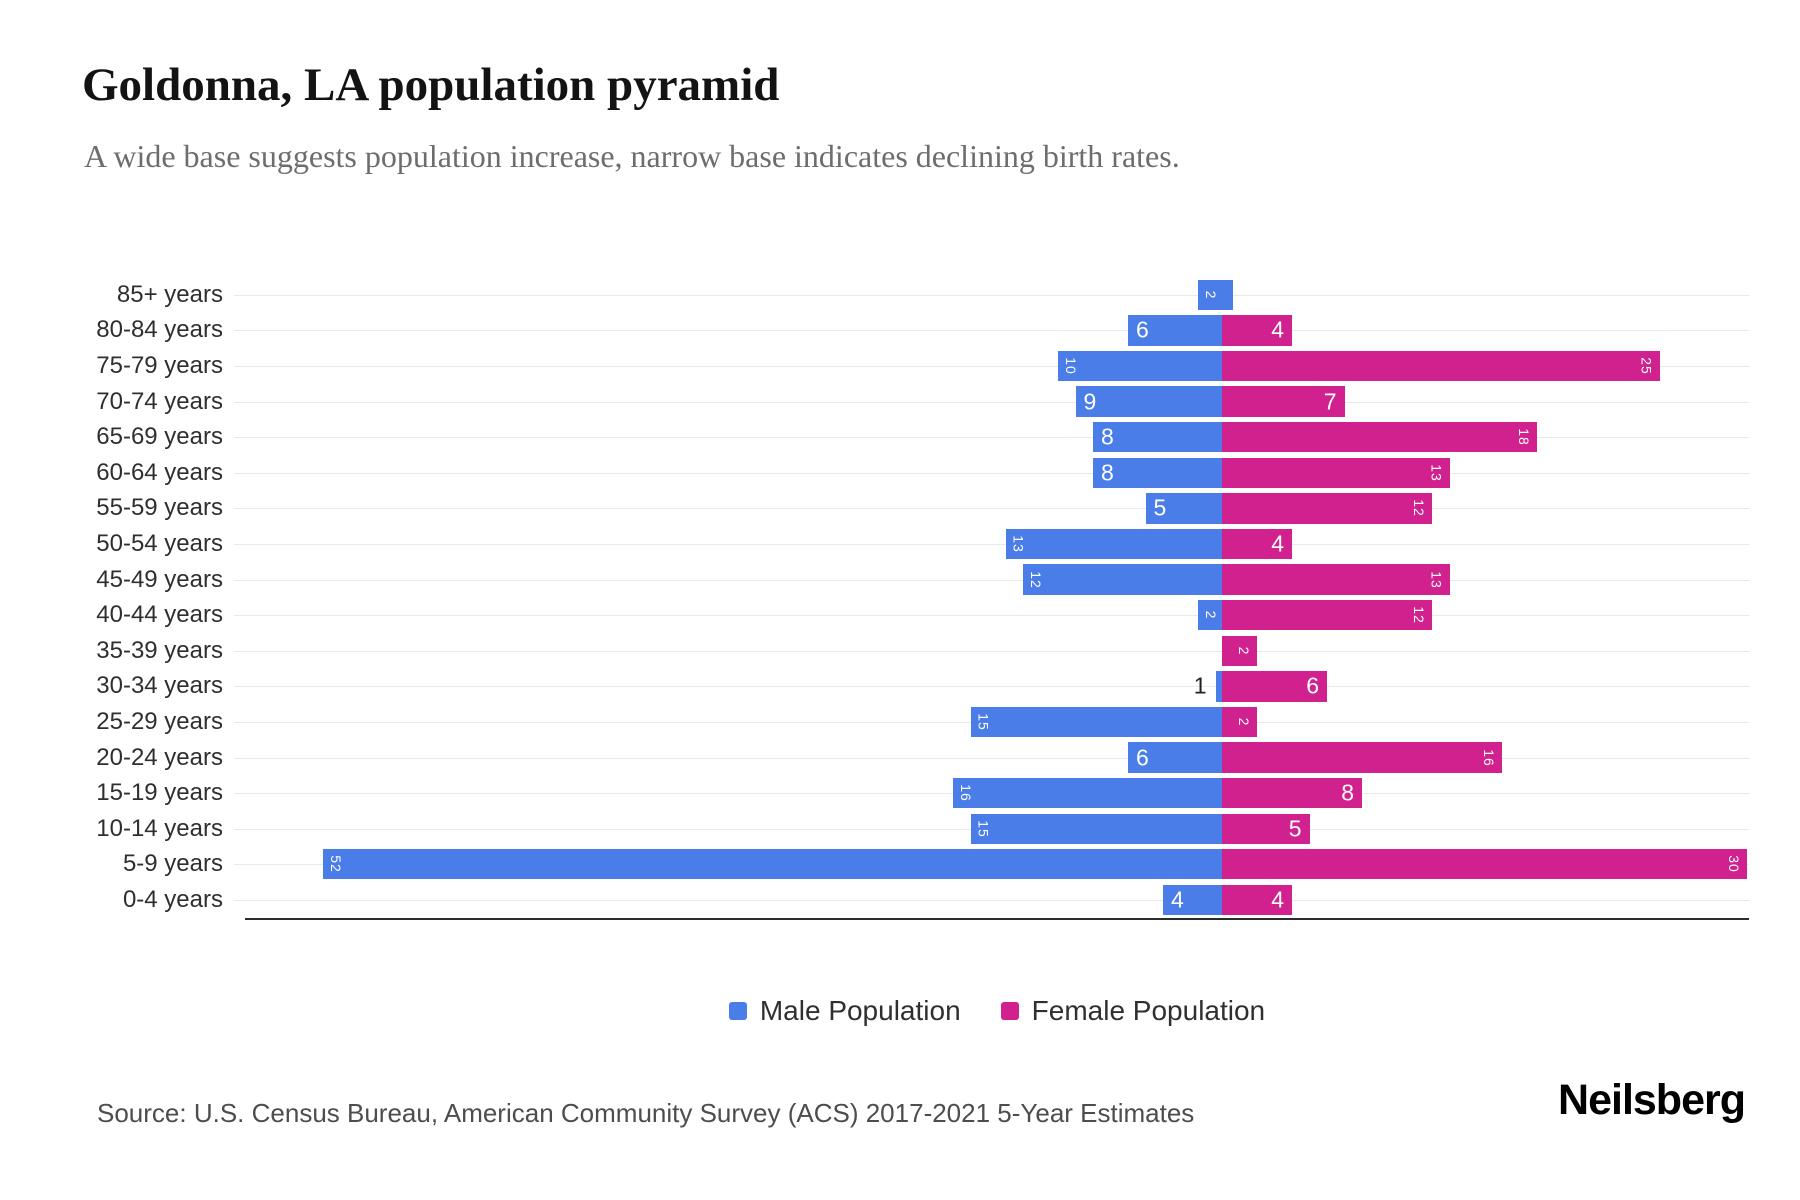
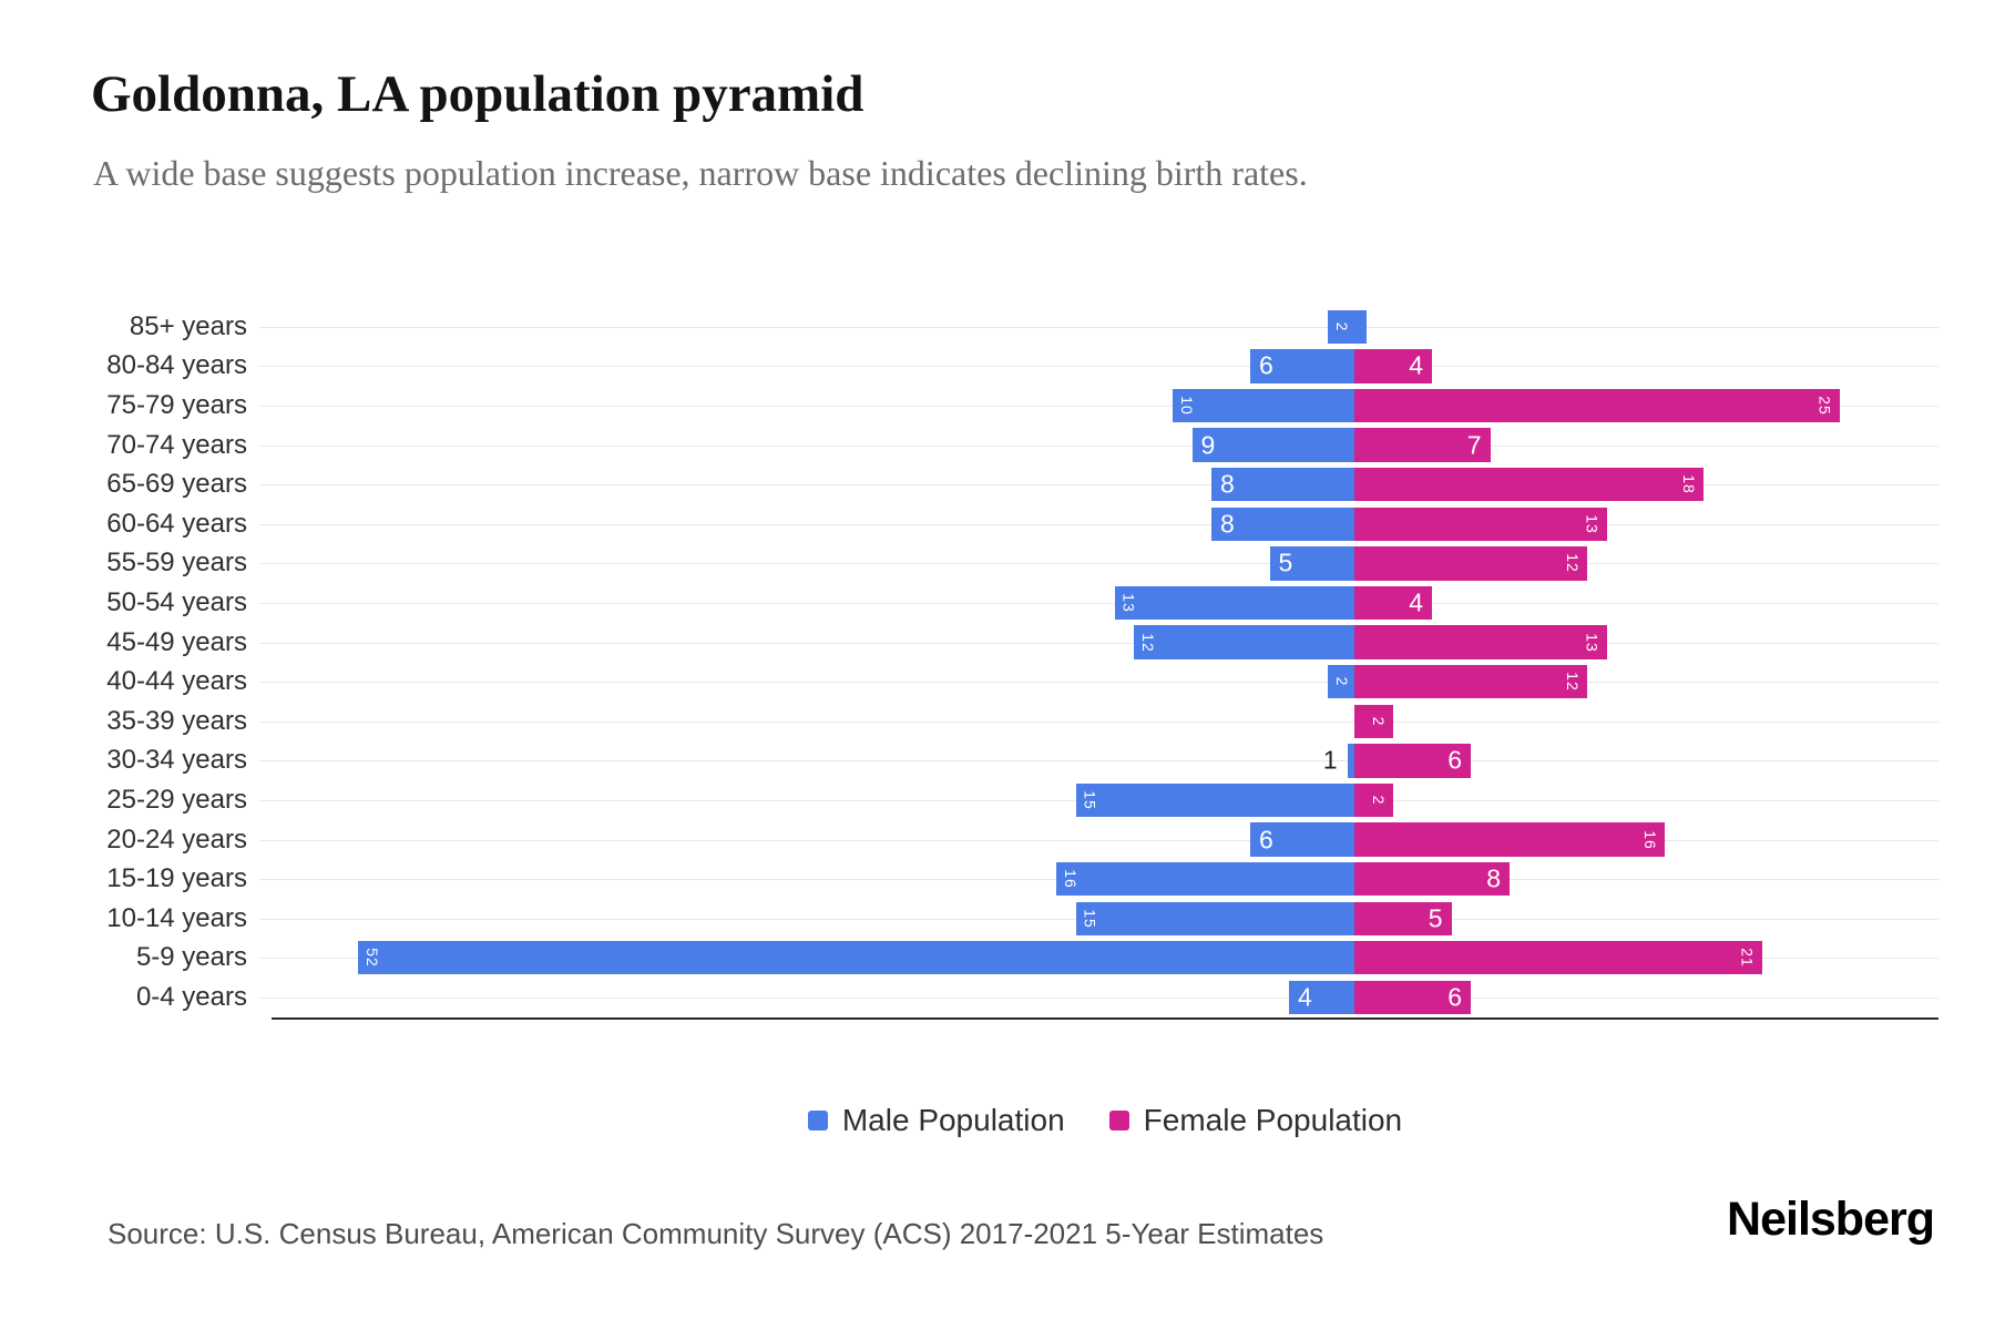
Female Population/5-9 years: 30 -> 21
Female Population/0-4 years: 4 -> 6
